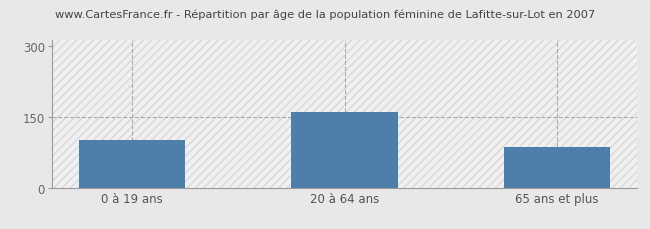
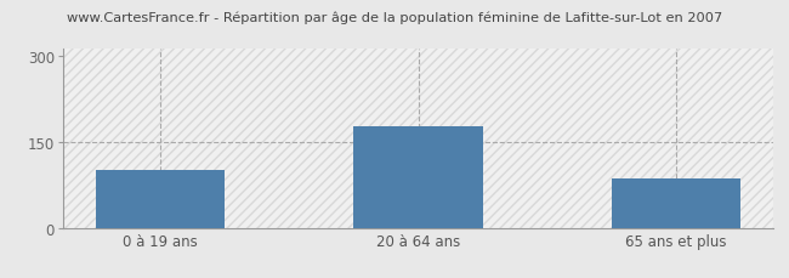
20 à 64 ans: 160 -> 178
